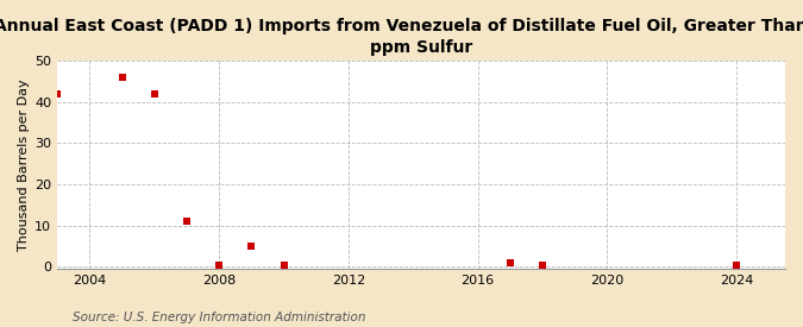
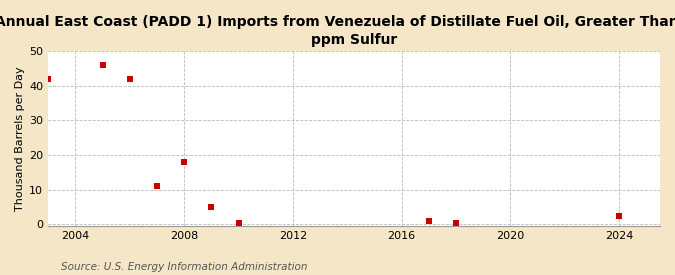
2008: 0.2 -> 18.0
2024: 0.2 -> 2.5
